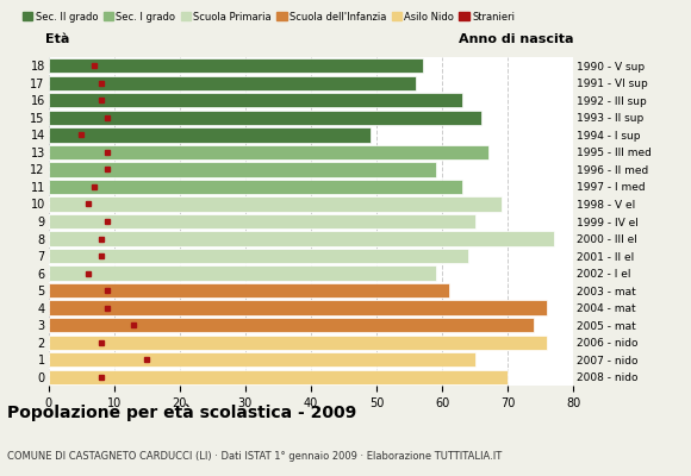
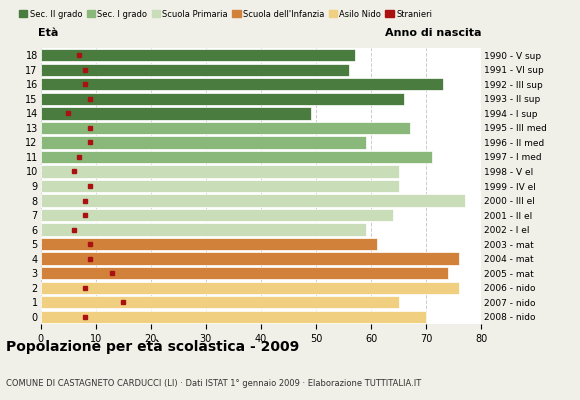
16: 63 -> 73
11: 63 -> 71
10: 69 -> 65
